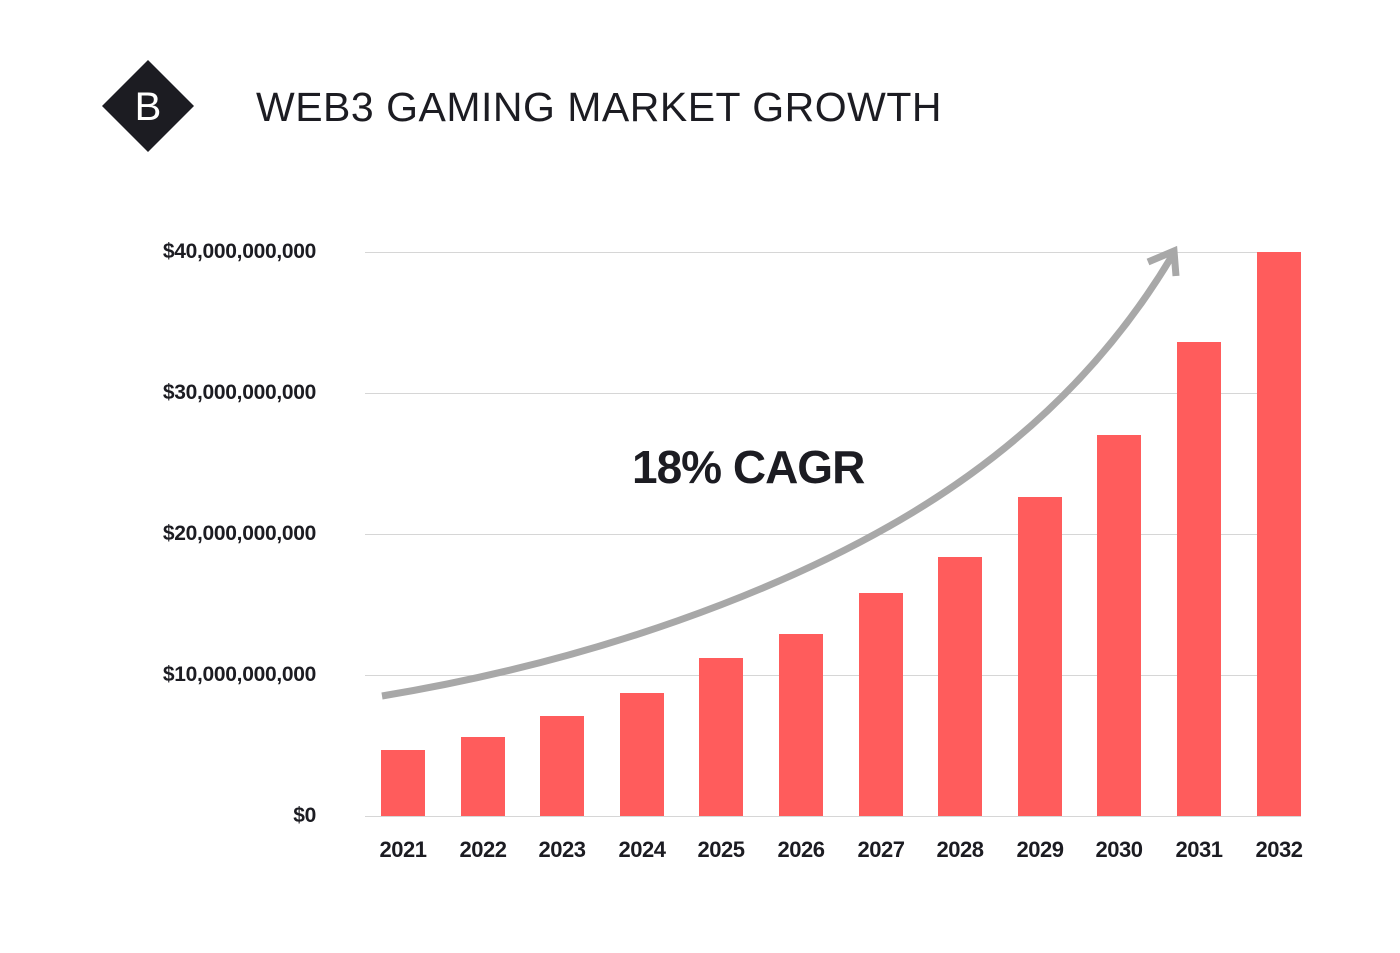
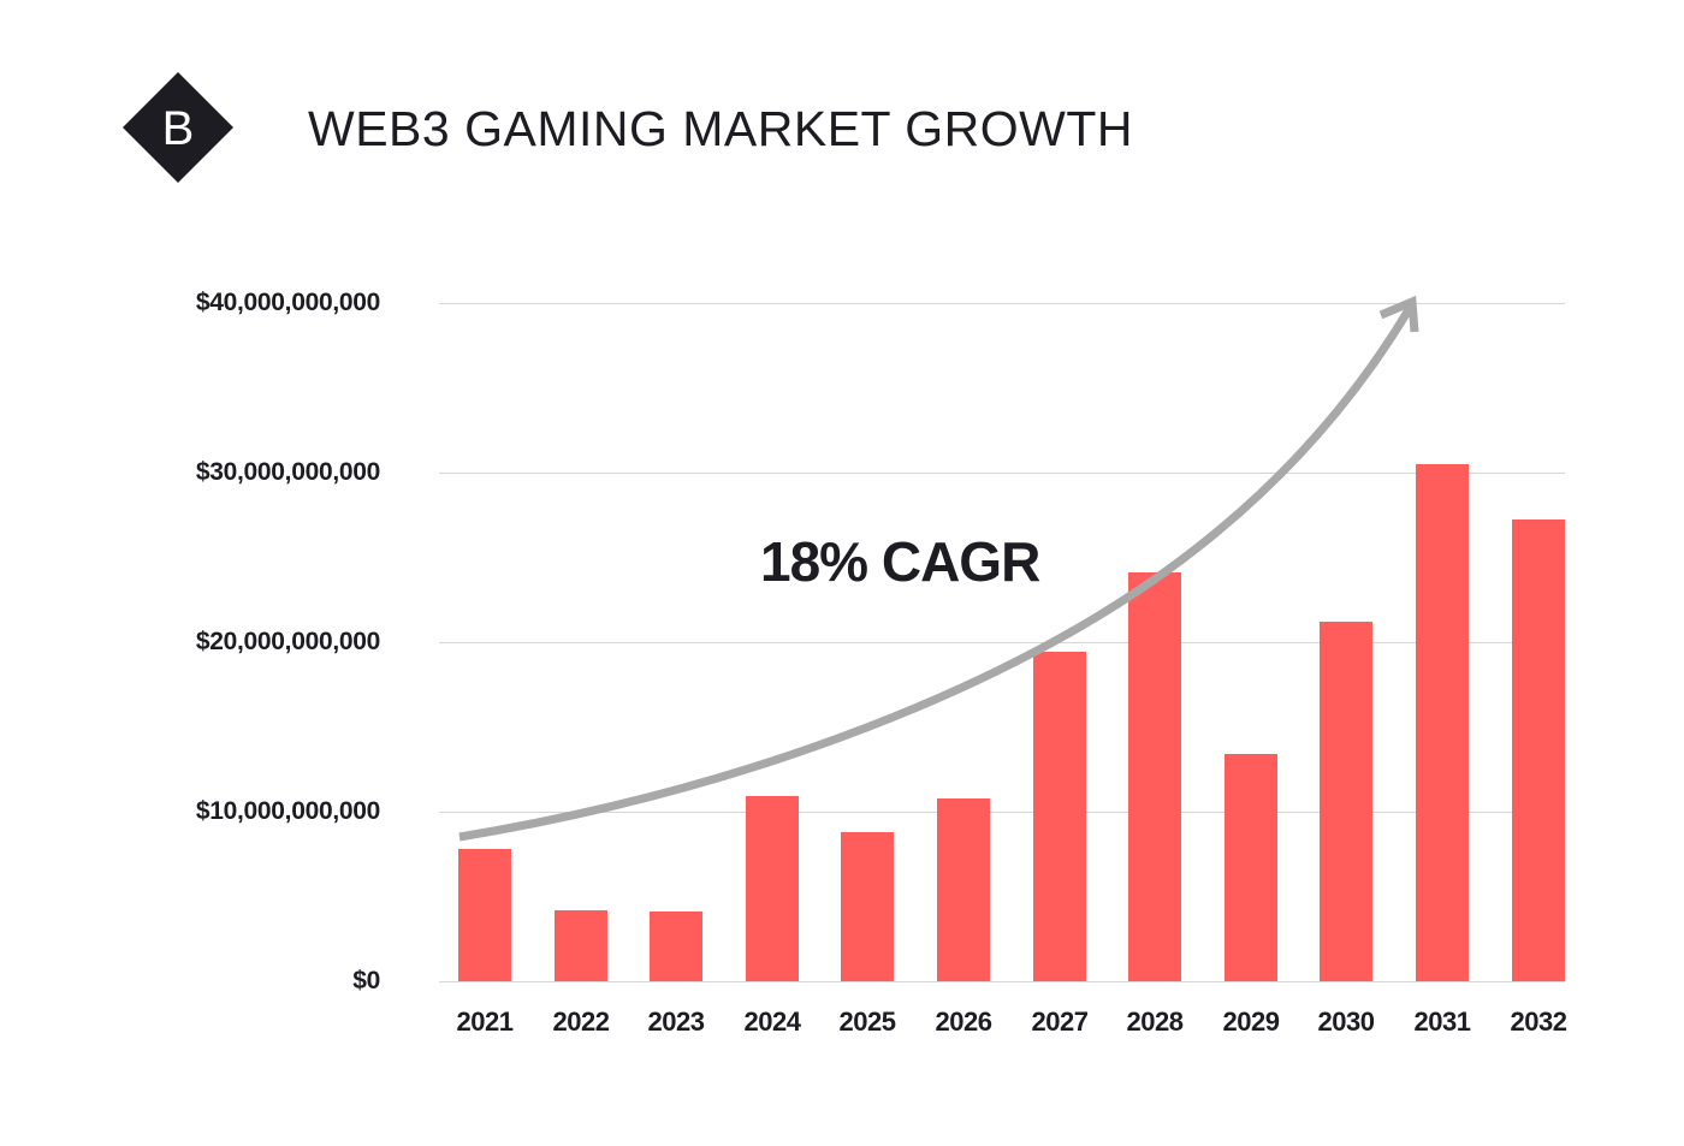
2021: $4700000000 -> $7800000000
2022: $5600000000 -> $4200000000
2023: $7100000000 -> $4100000000
2024: $8700000000 -> $10900000000
2025: $11200000000 -> $8800000000
2026: $12900000000 -> $10800000000
2027: $15800000000 -> $19400000000
2028: $18400000000 -> $24100000000
2029: $22600000000 -> $13400000000
2030: $27000000000 -> $21200000000
2031: $33600000000 -> $30500000000
2032: $40000000000 -> $27200000000
